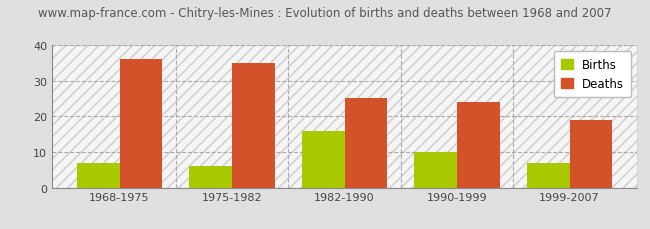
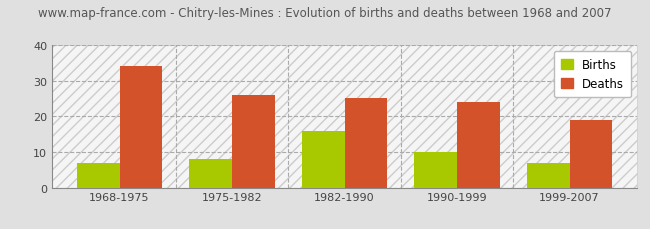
Deaths/1968-1975: 36 -> 34
Births/1975-1982: 6 -> 8
Deaths/1975-1982: 35 -> 26
